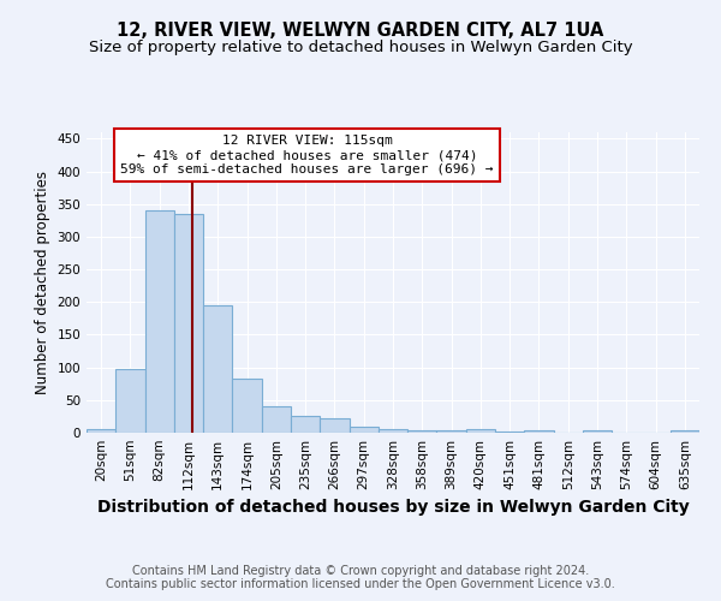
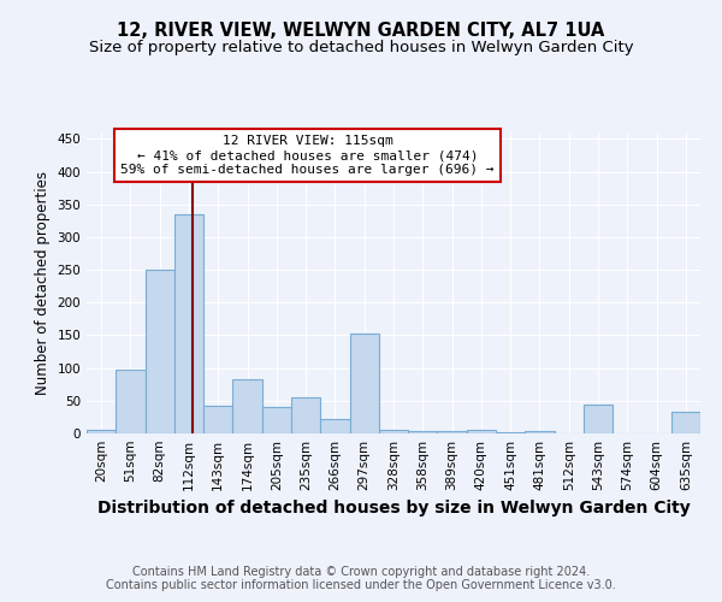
82sqm: 340 -> 250
143sqm: 195 -> 42
235sqm: 25 -> 56
297sqm: 10 -> 152
543sqm: 3 -> 44
635sqm: 3 -> 34
